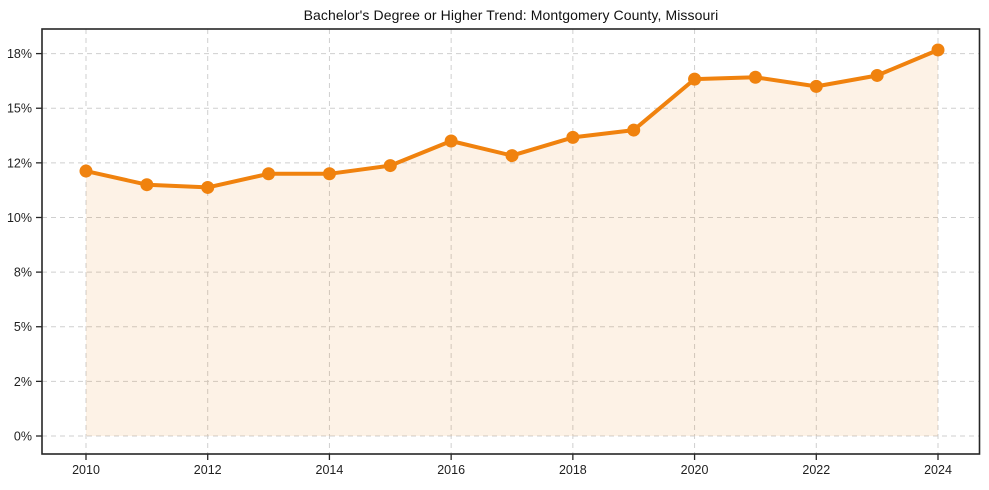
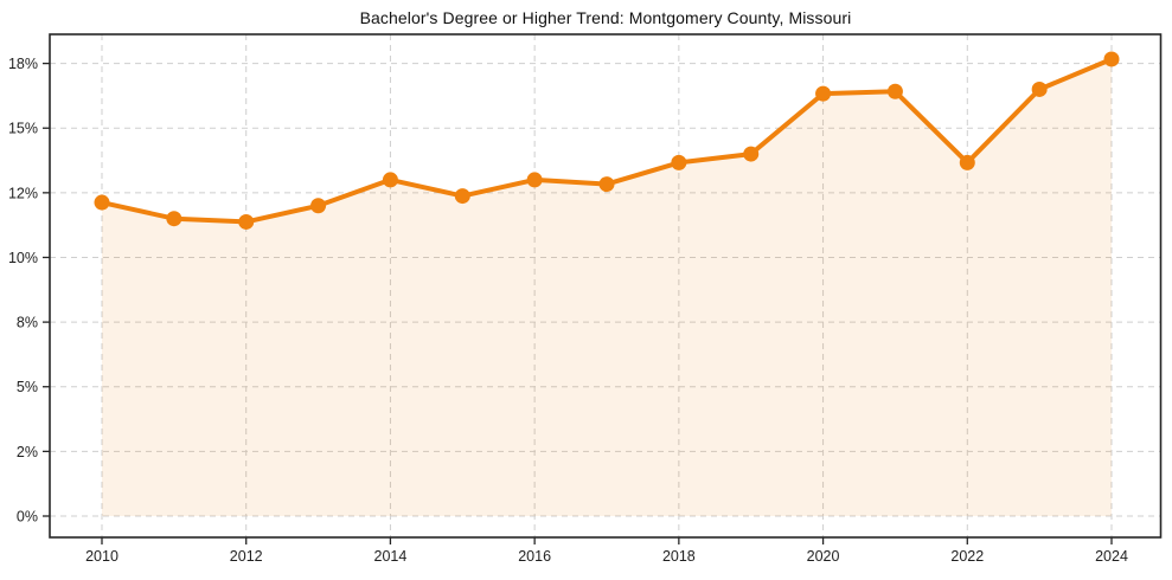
2014: 11.6% -> 12.6%
2016: 13.2% -> 12.6%
2022: 16.2% -> 13.4%
